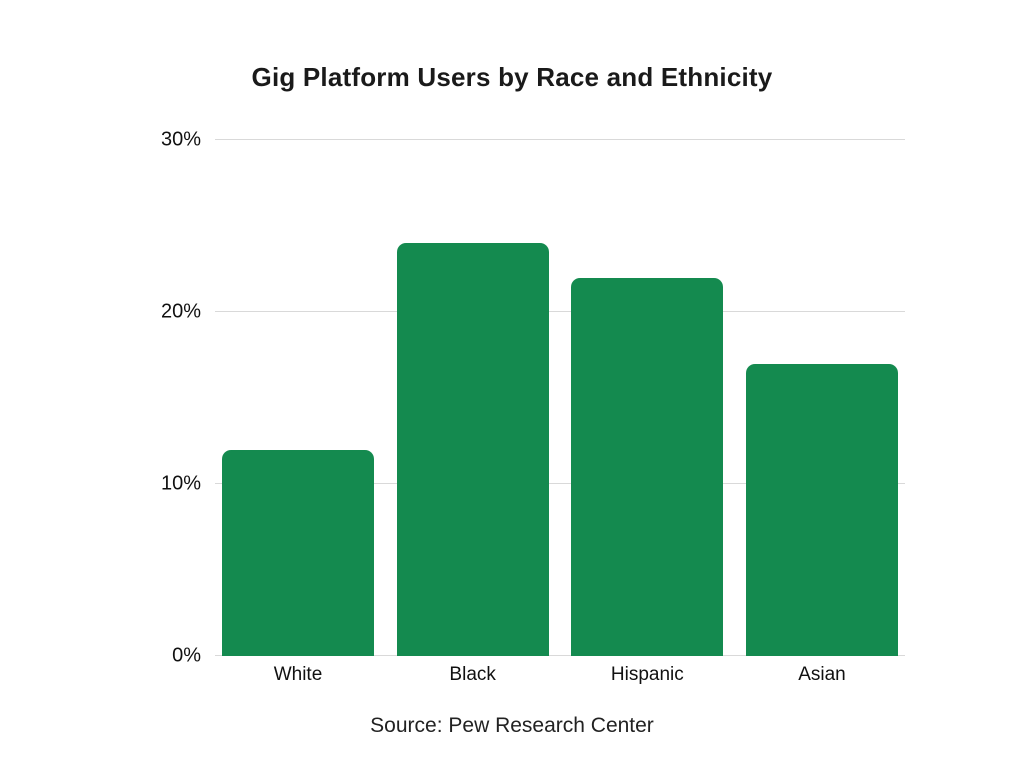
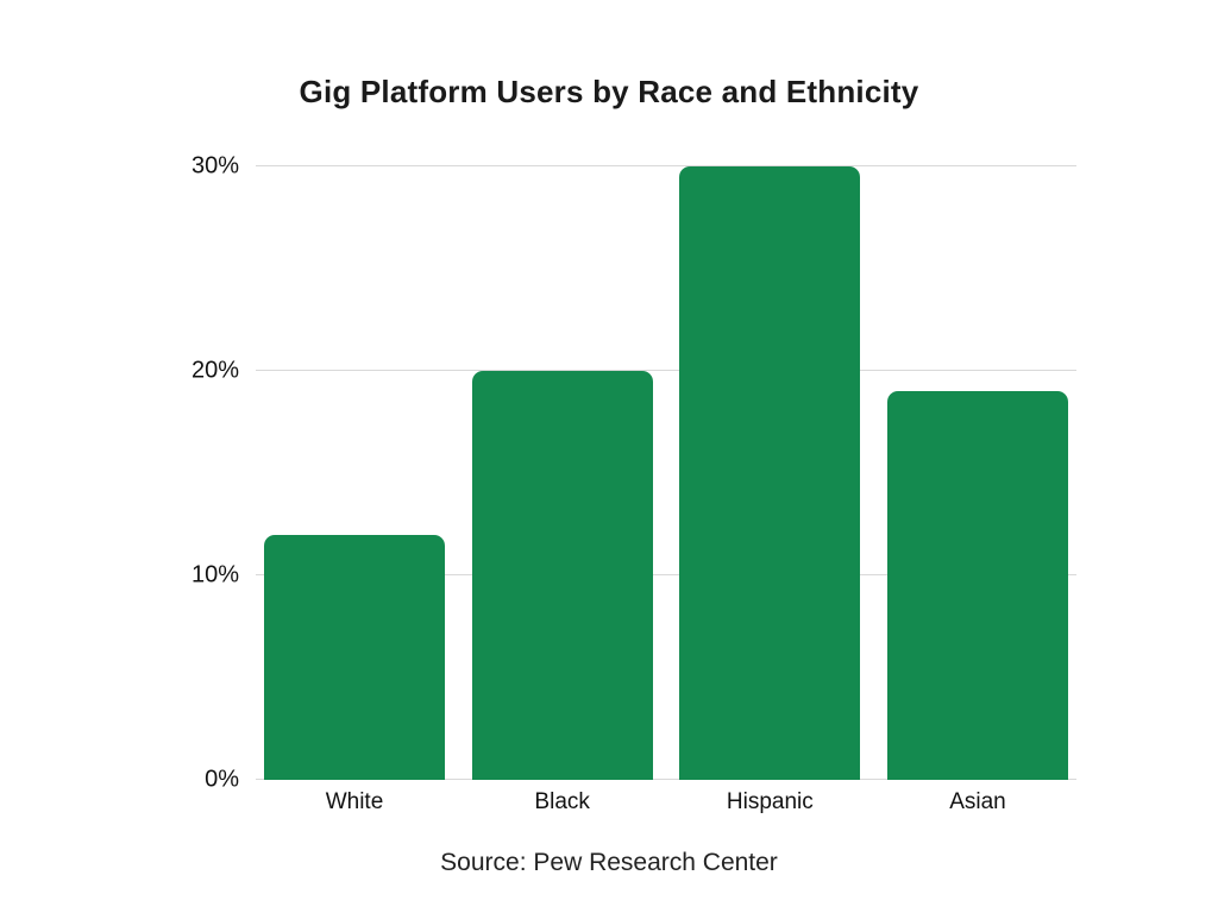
Black: 24% -> 20%
Hispanic: 22% -> 30%
Asian: 17% -> 19%
